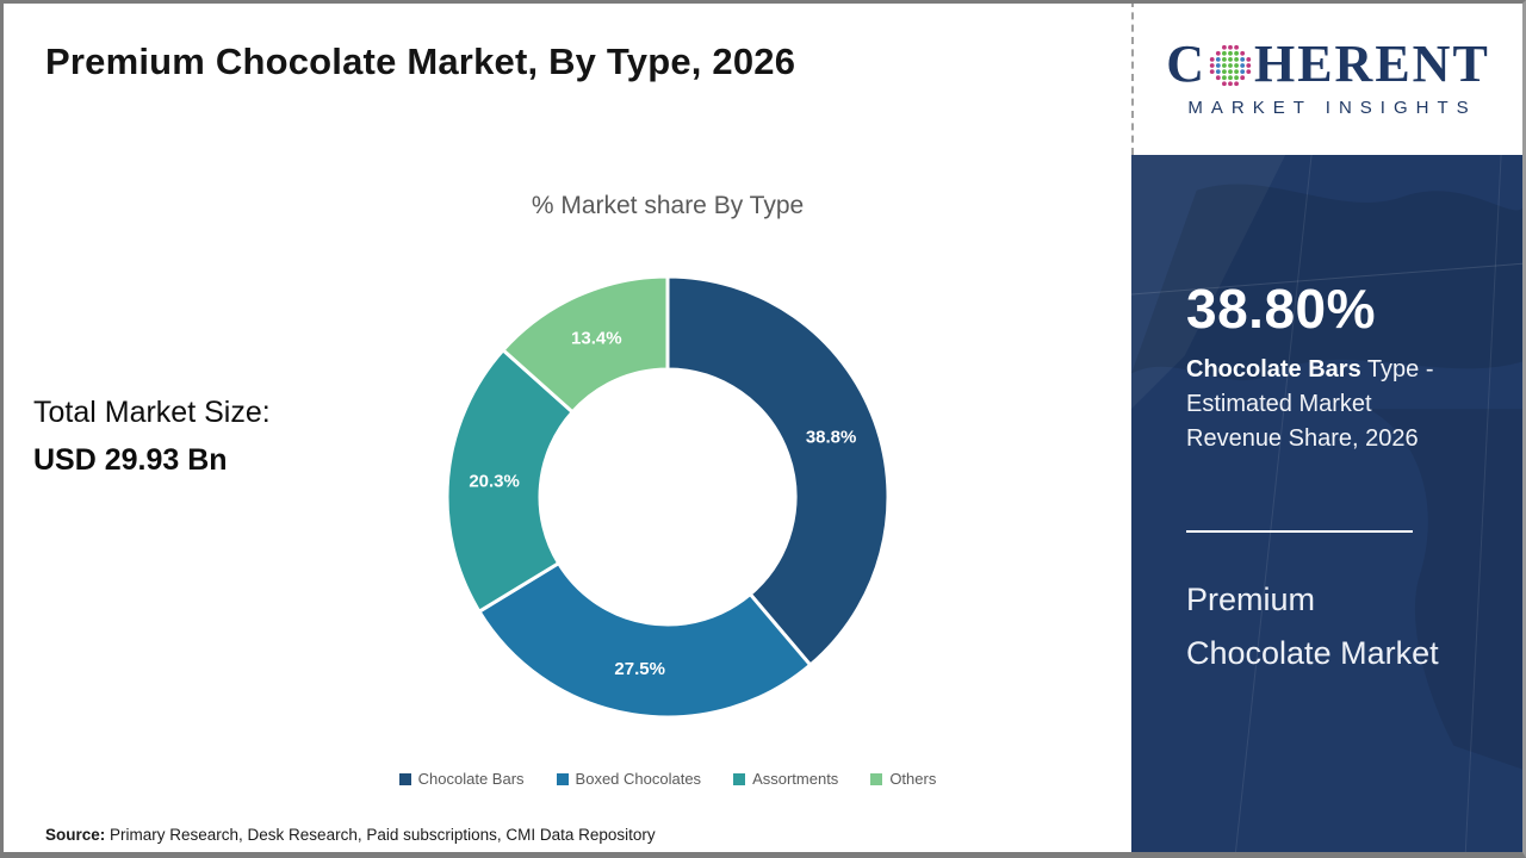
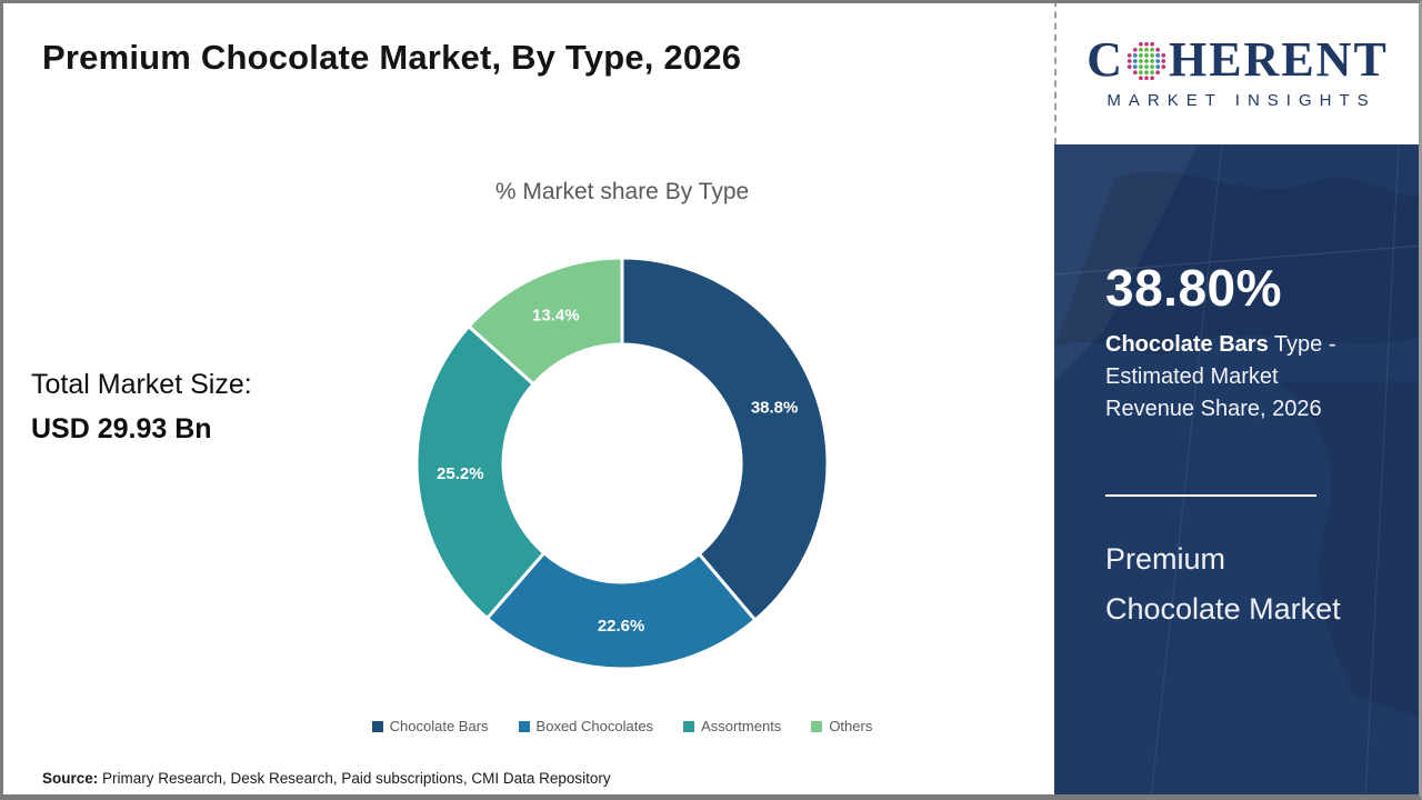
Boxed Chocolates: 27.5% -> 22.6%
Assortments: 20.3% -> 25.2%
